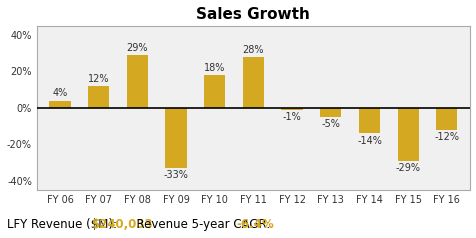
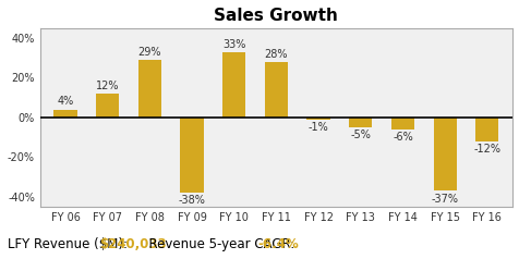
FY 09: -33% -> -38%
FY 10: 18% -> 33%
FY 14: -14% -> -6%
FY 15: -29% -> -37%
